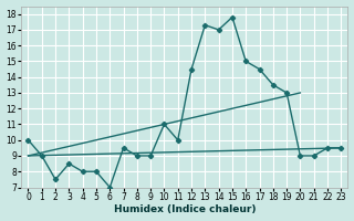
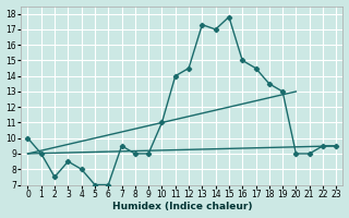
5: 8.0 -> 7.0
11: 10.0 -> 14.0
